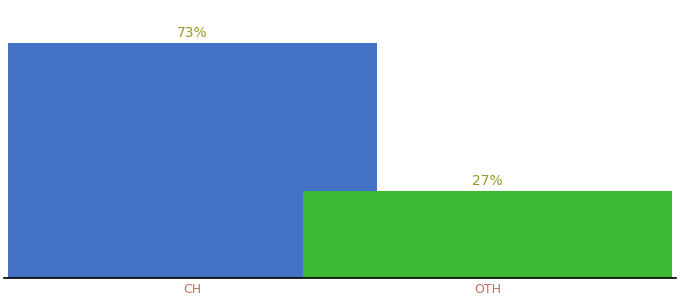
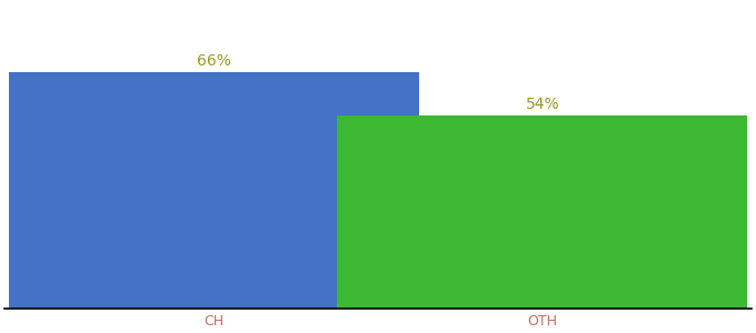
CH: 73% -> 66%
OTH: 27% -> 54%
